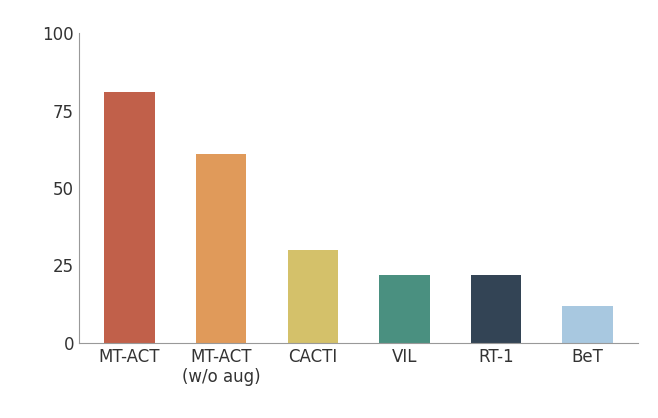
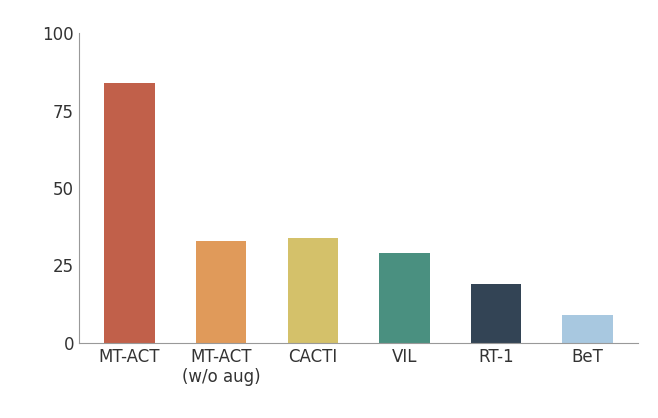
MT-ACT: 81 -> 84
MT-ACT (w/o aug): 61 -> 33
CACTI: 30 -> 34
VIL: 22 -> 29
RT-1: 22 -> 19
BeT: 12 -> 9
